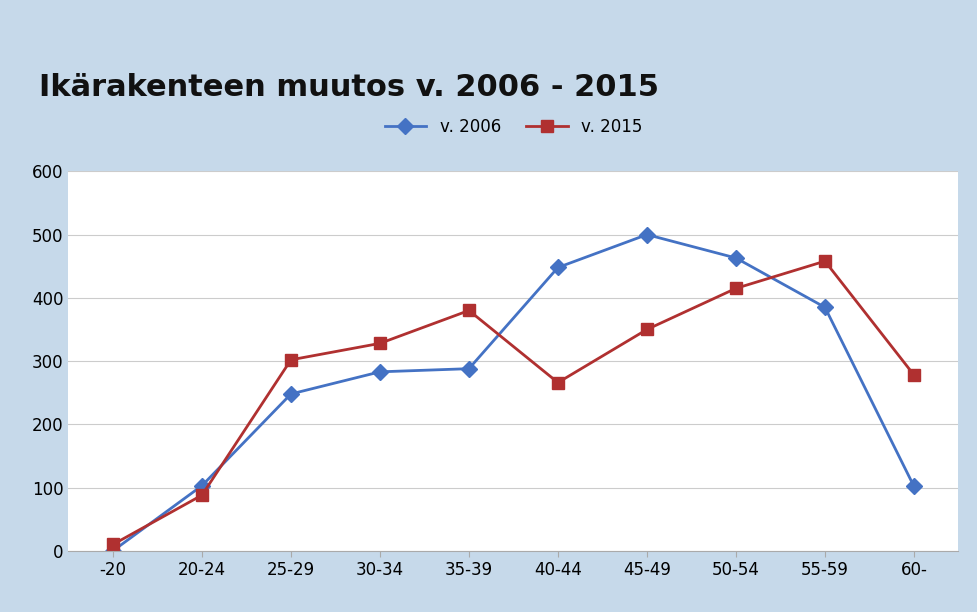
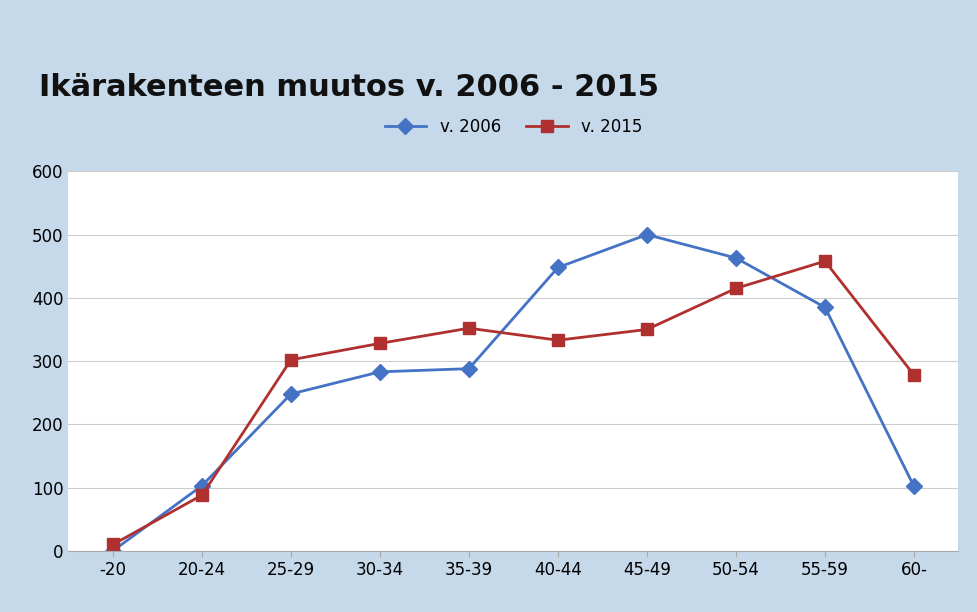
v. 2015/35-39: 380 -> 352
v. 2015/40-44: 266 -> 333
